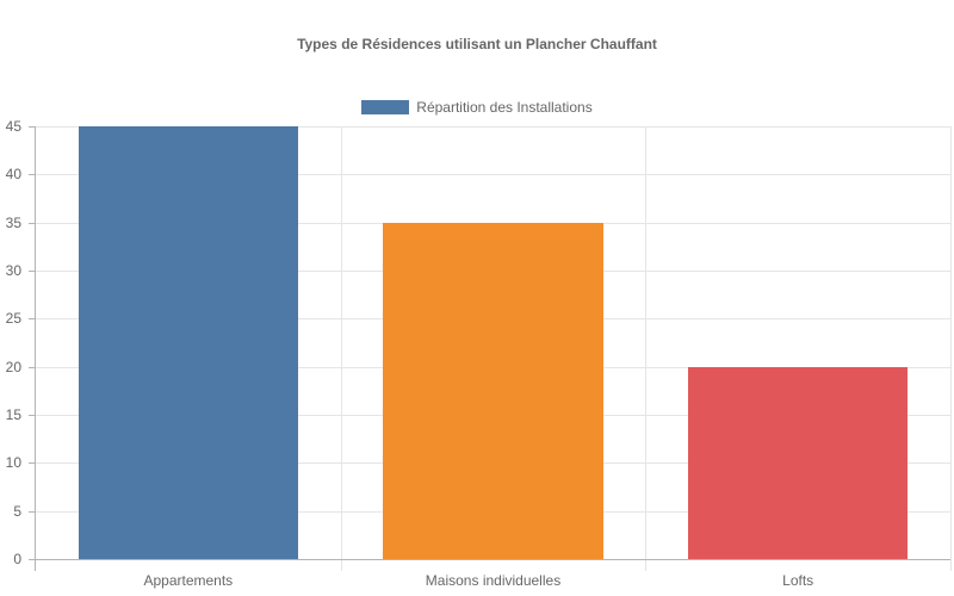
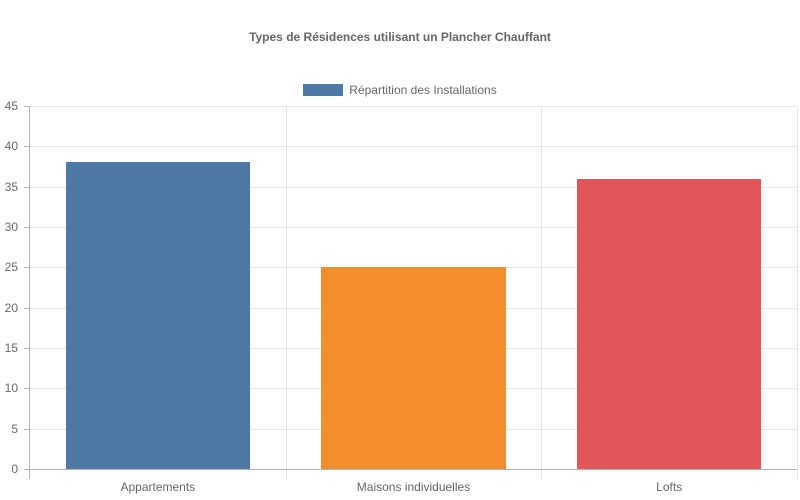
Appartements: 45 -> 38
Maisons individuelles: 35 -> 25
Lofts: 20 -> 36
